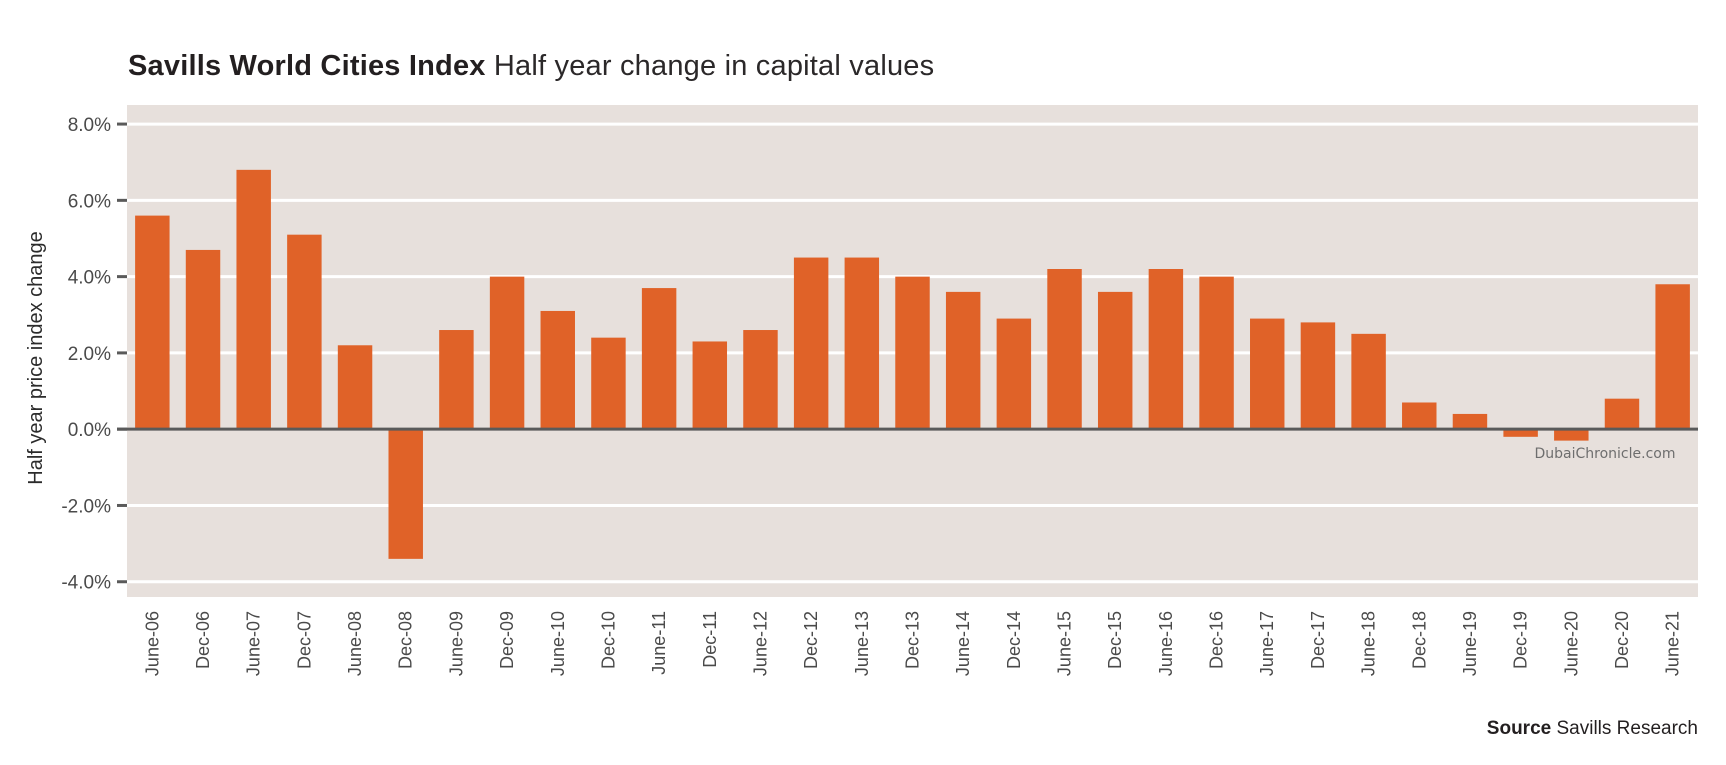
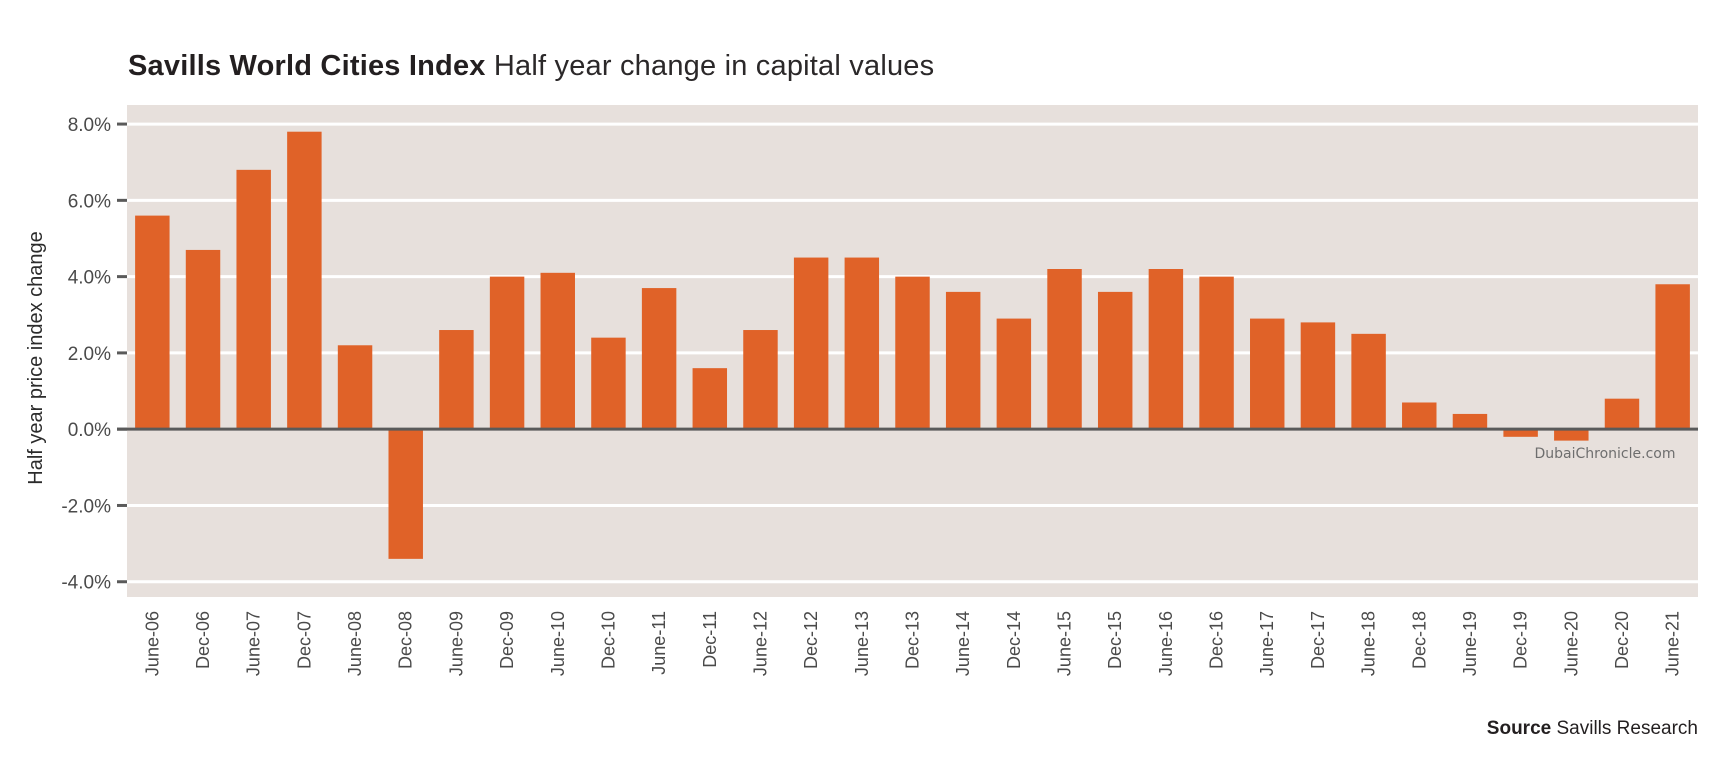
Dec-07: 5.1% -> 7.8%
June-10: 3.1% -> 4.1%
Dec-11: 2.3% -> 1.6%
